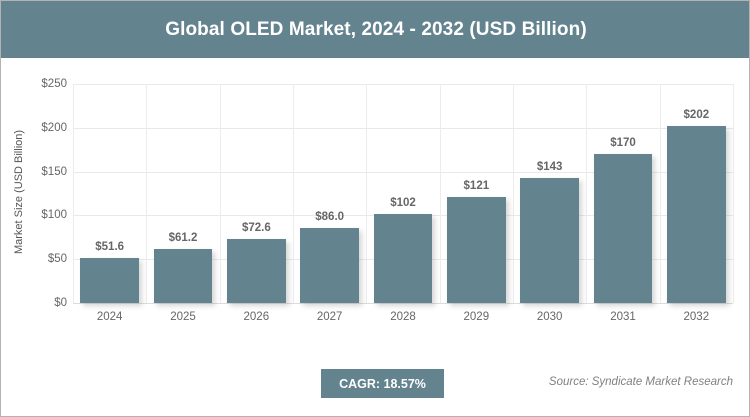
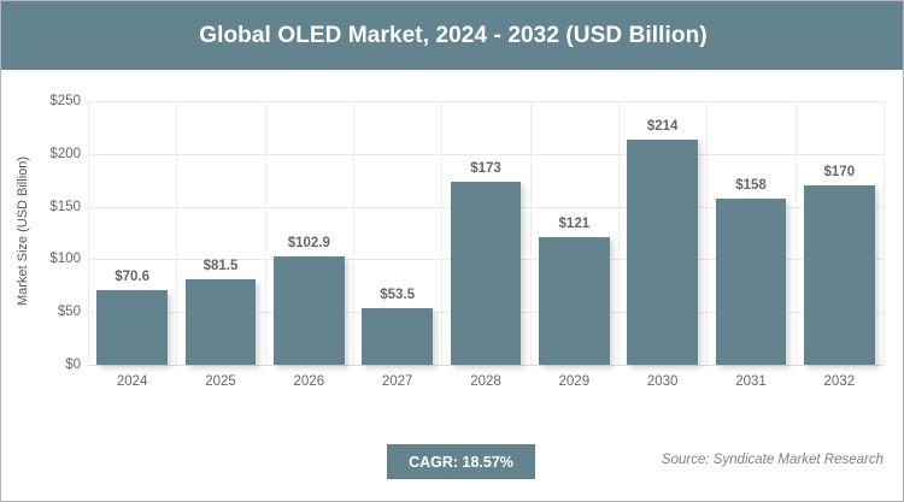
2024: $51.6 -> $70.6
2025: $61.2 -> $81.5
2026: $72.6 -> $102.9
2027: $86.0 -> $53.5
2028: $102 -> $173
2030: $143 -> $214
2031: $170 -> $158
2032: $202 -> $170
